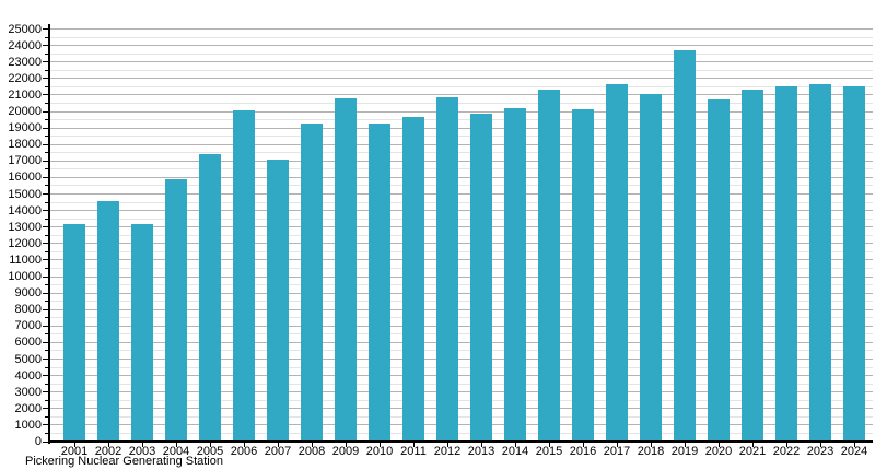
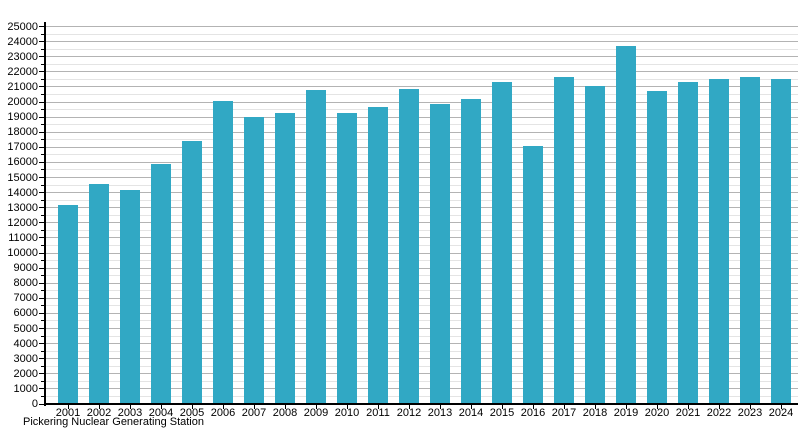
2003: 13200 -> 14200
2007: 17100 -> 19000
2016: 20200 -> 17100
